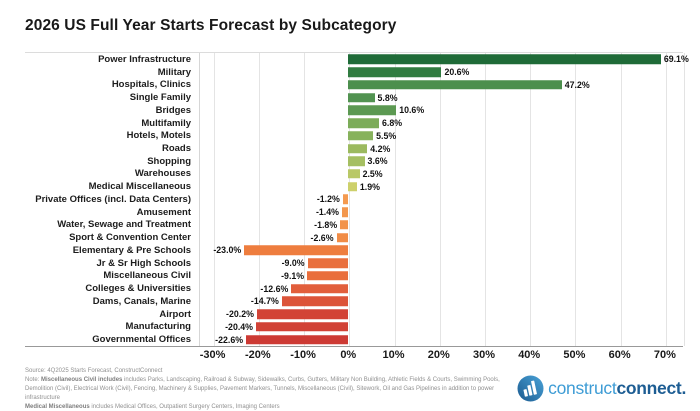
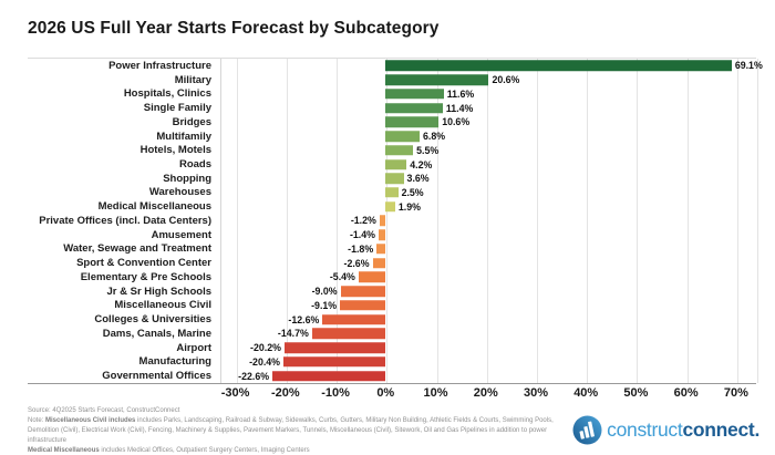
Hospitals, Clinics: 47.2% -> 11.6%
Single Family: 5.8% -> 11.4%
Elementary & Pre Schools: -23.0% -> -5.4%
